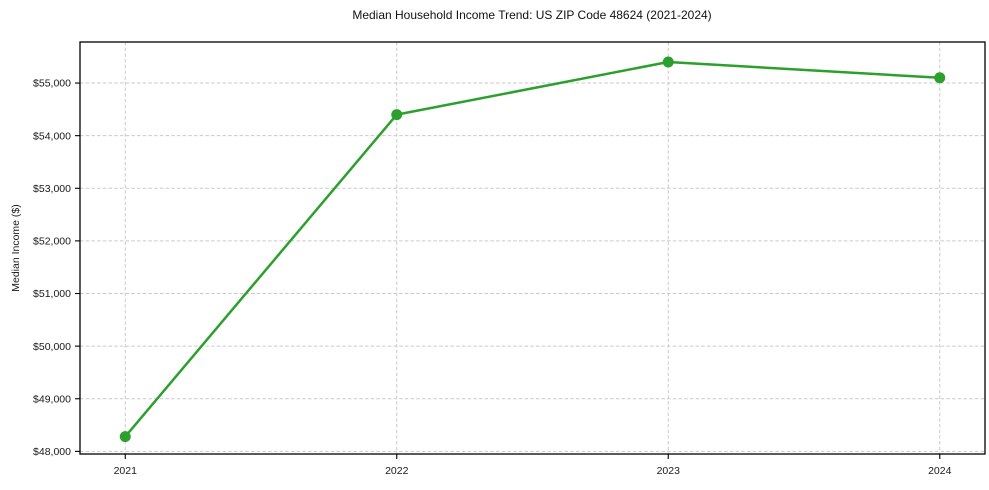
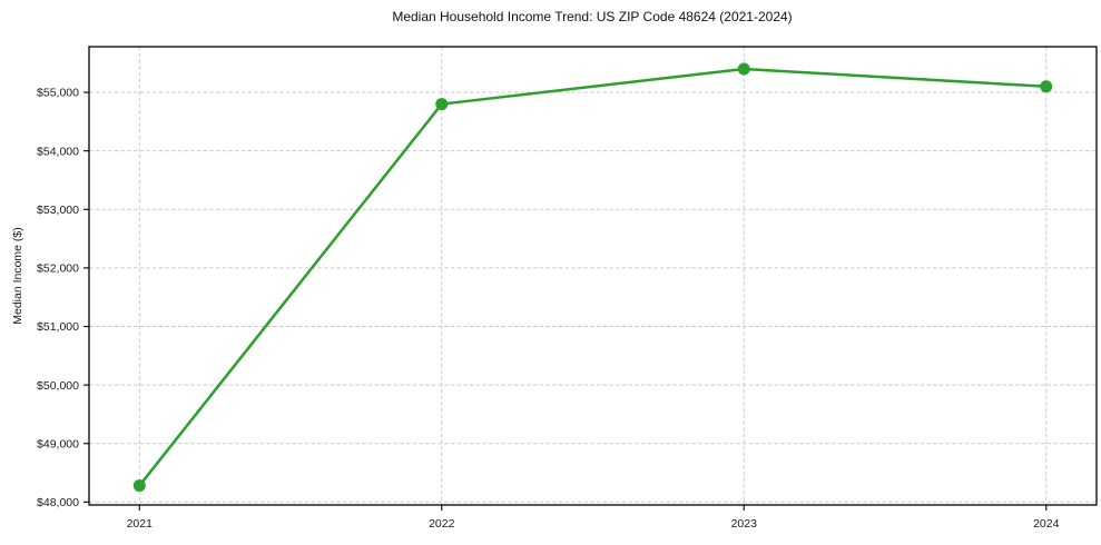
2022: $54400 -> $54800
